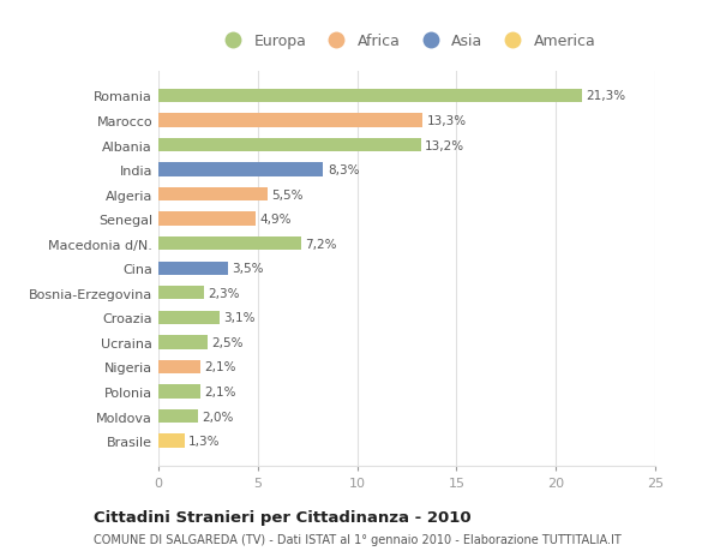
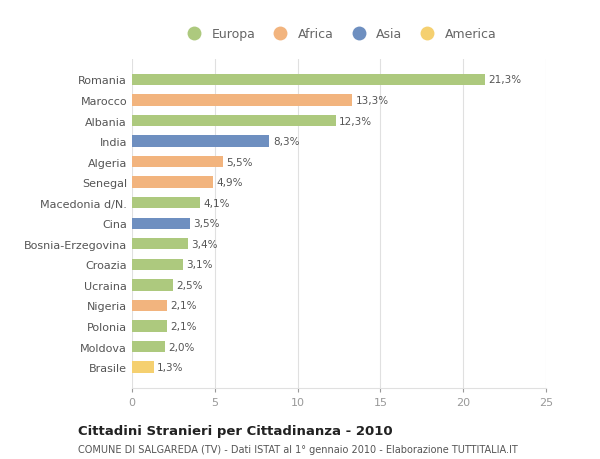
Albania: 13,2% -> 12,3%
Macedonia d/N.: 7,2% -> 4,1%
Bosnia-Erzegovina: 2,3% -> 3,4%
